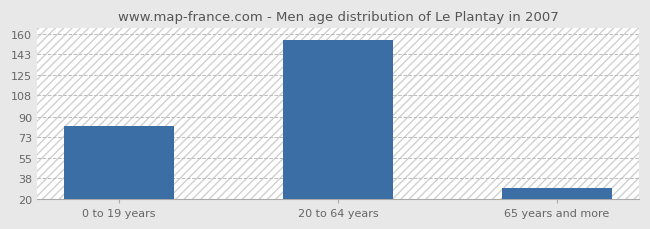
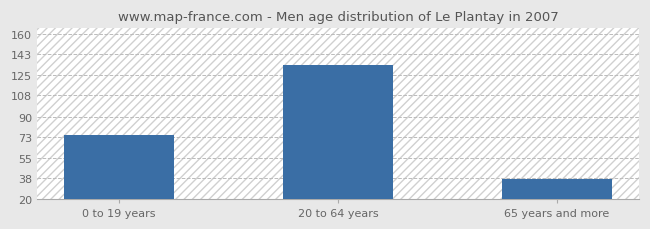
0 to 19 years: 82 -> 74
20 to 64 years: 155 -> 134
65 years and more: 29 -> 37
